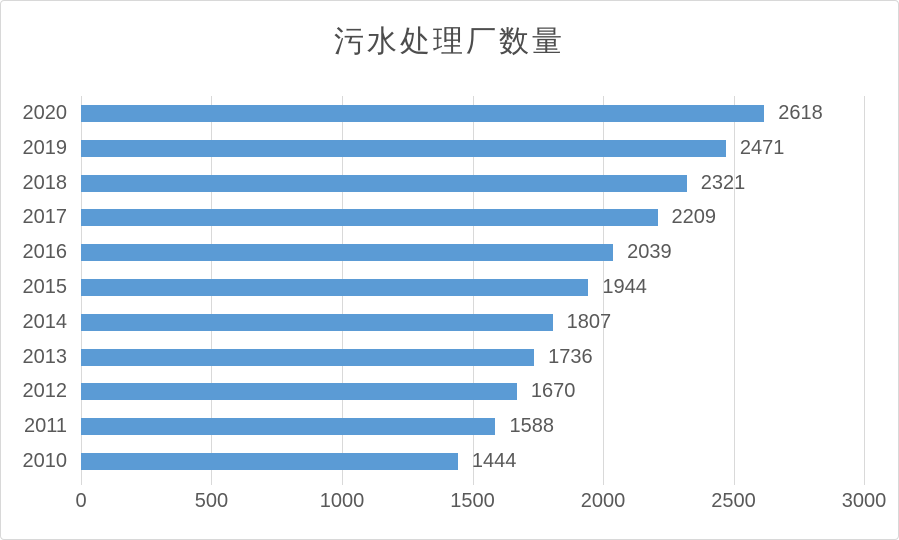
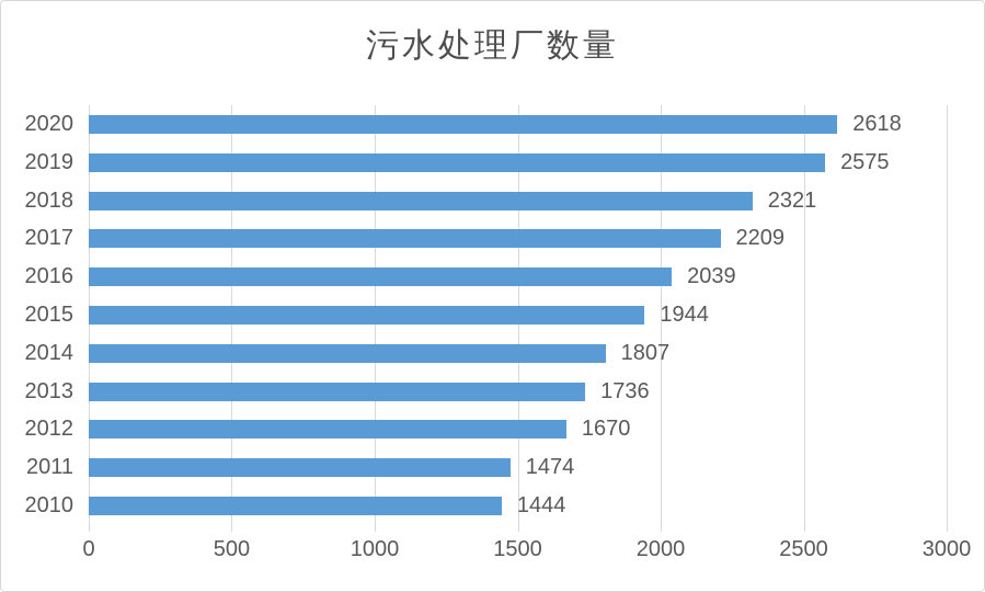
2019: 2471 -> 2575
2011: 1588 -> 1474
